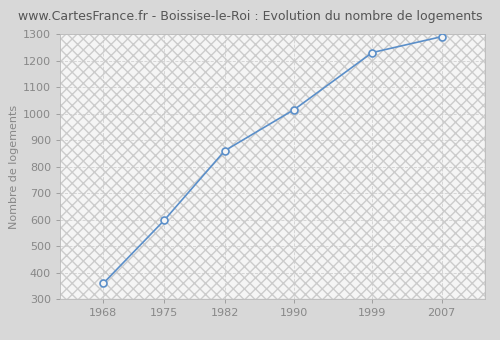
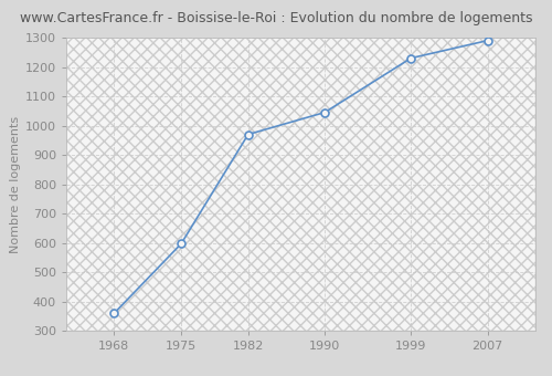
1982: 860 -> 970
1990: 1015 -> 1045
